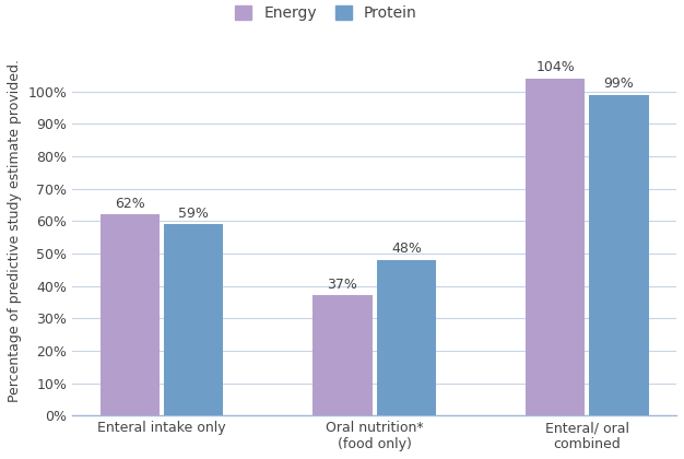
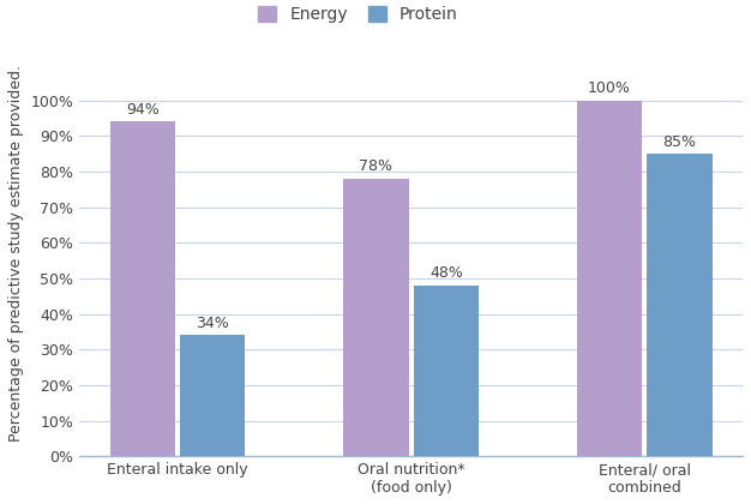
Energy/Enteral intake only: 62% -> 94%
Protein/Enteral intake only: 59% -> 34%
Energy/Oral nutrition* (food only): 37% -> 78%
Energy/Enteral/ oral combined: 104% -> 100%
Protein/Enteral/ oral combined: 99% -> 85%
